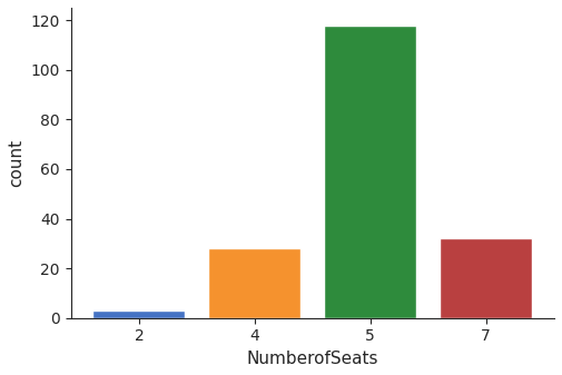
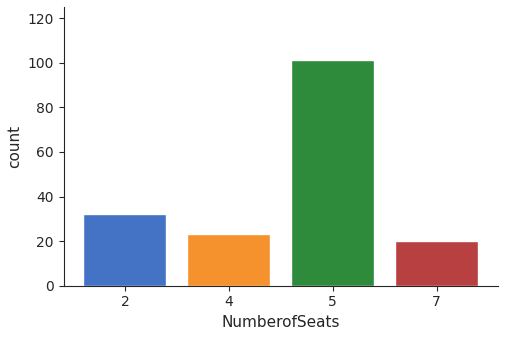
2: 3 -> 32
4: 28 -> 23
5: 118 -> 101
7: 32 -> 20
